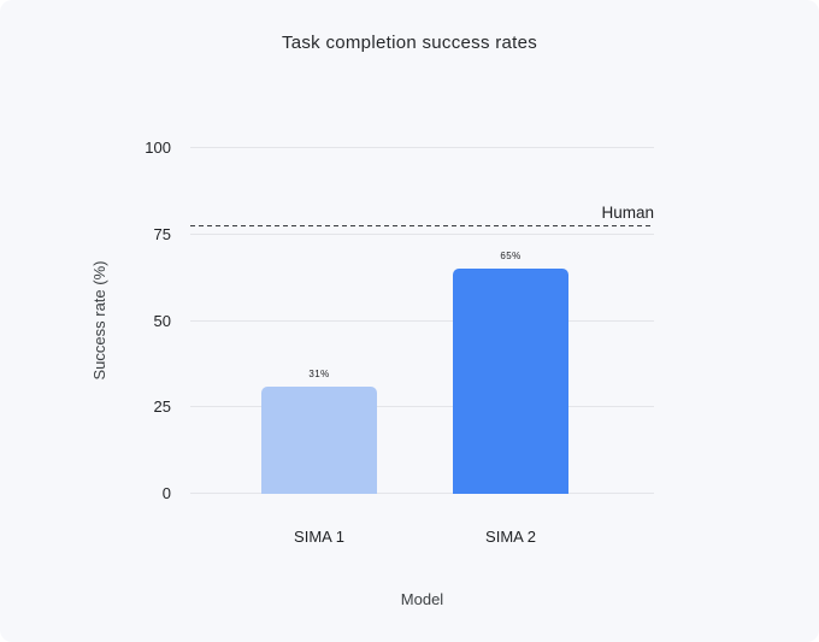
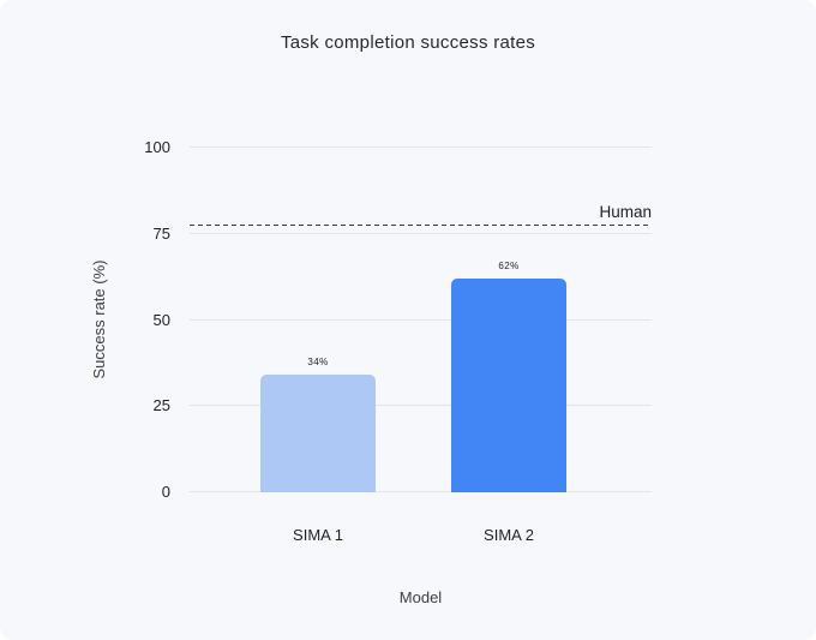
SIMA 1: 31% -> 34%
SIMA 2: 65% -> 62%
